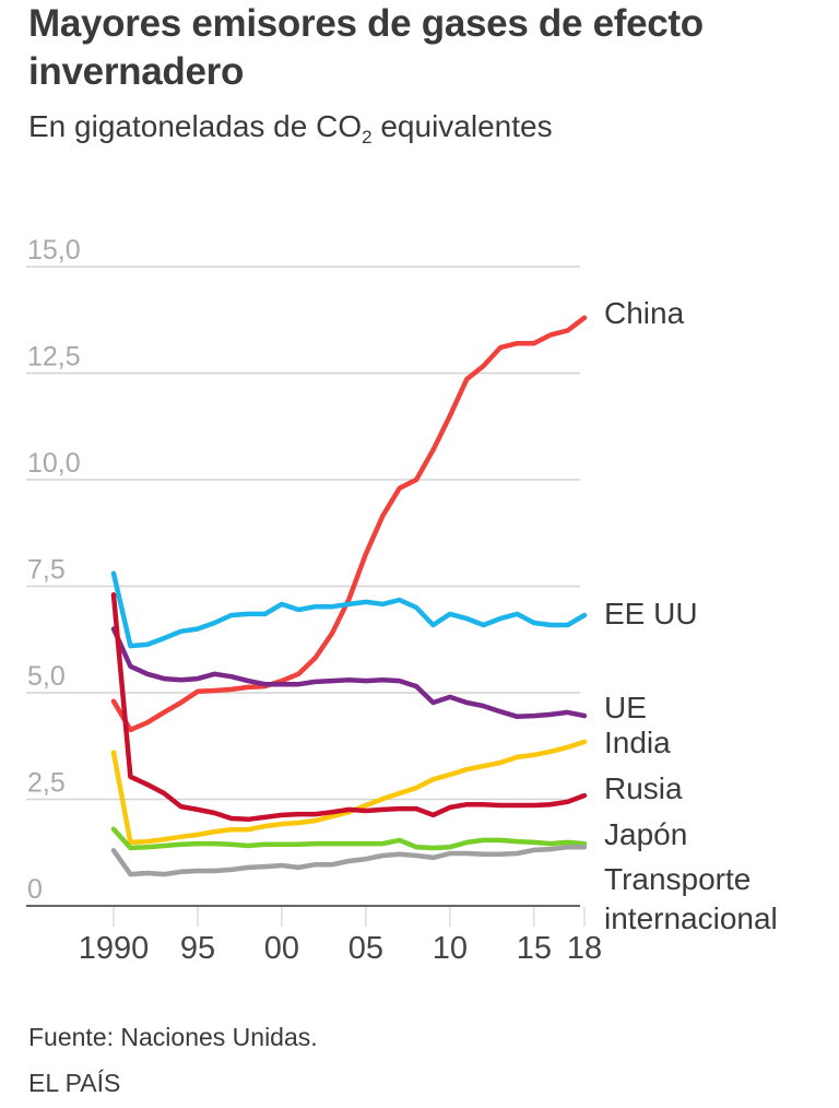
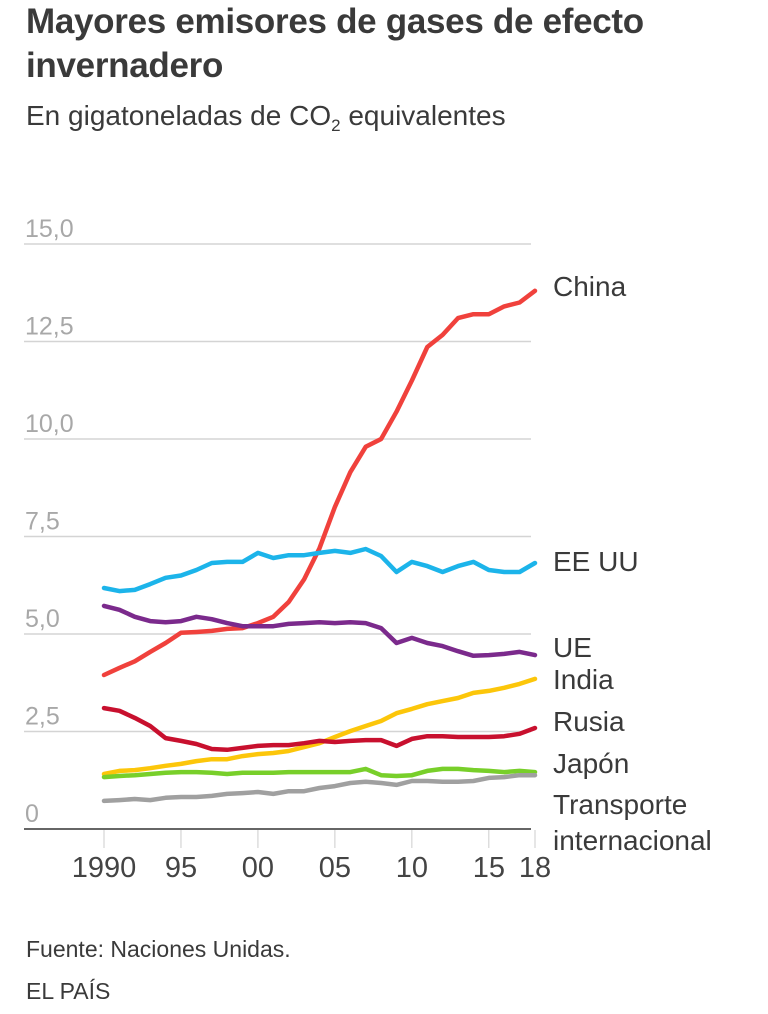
China/1990: 4.8 -> 4.0
EE UU/1990: 7.8 -> 6.2
UE/1990: 6.5 -> 5.7
India/1990: 3.6 -> 1.4
Rusia/1990: 7.3 -> 3.1
Japón/1990: 1.8 -> 1.3
Transporte internacional/1990: 1.3 -> 0.7
